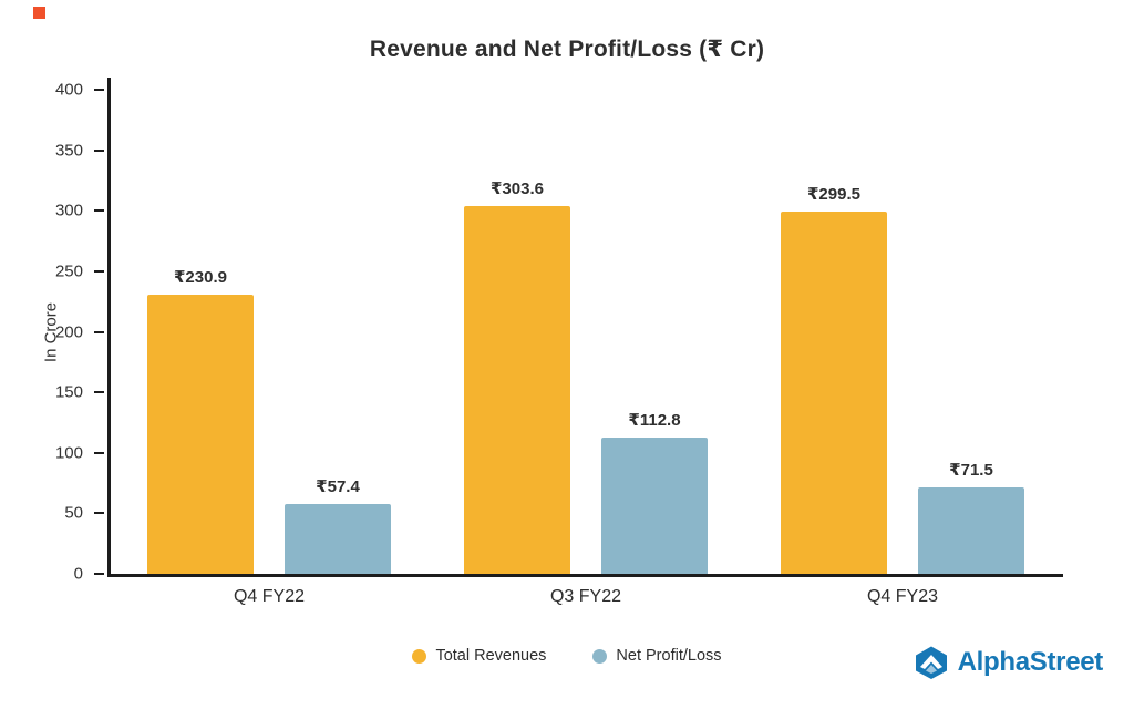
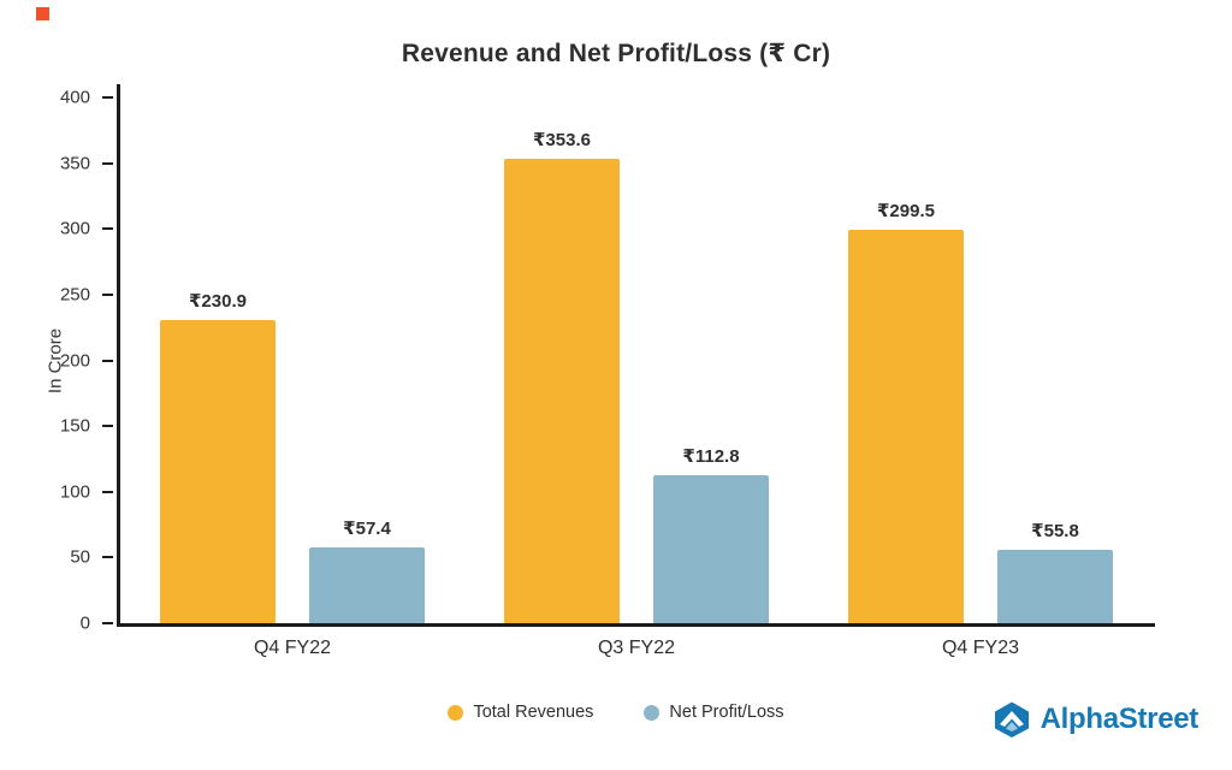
Total Revenues/Q3 FY22: 303.6 -> 353.6
Net Profit/Loss/Q4 FY23: 71.5 -> 55.8
